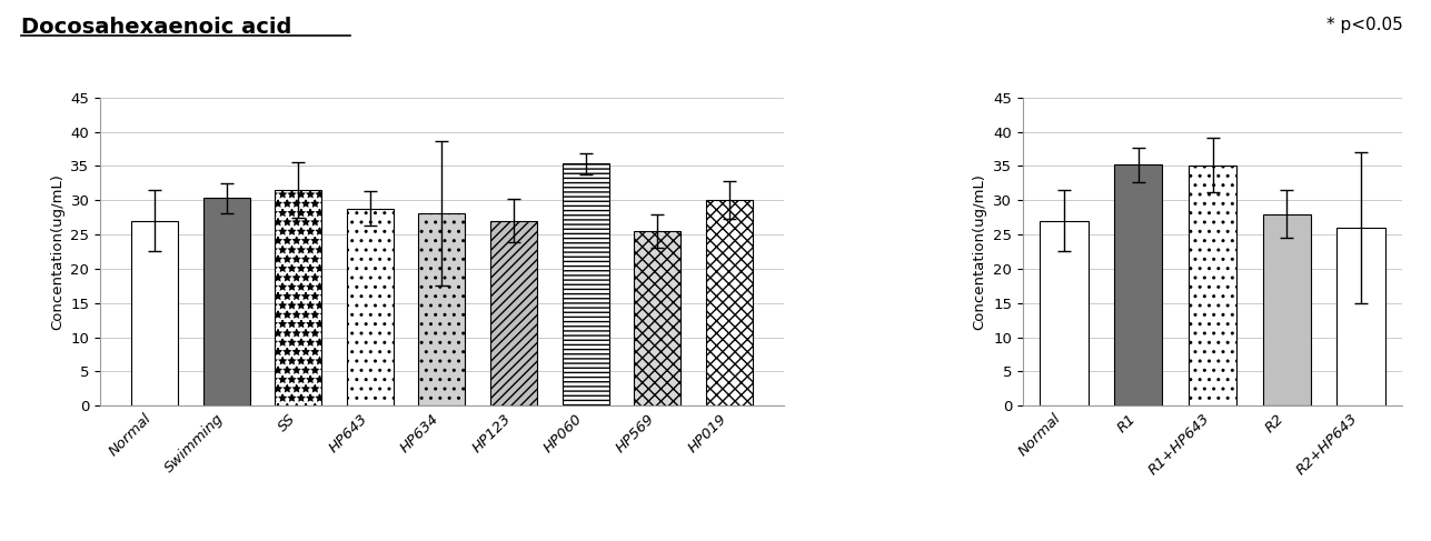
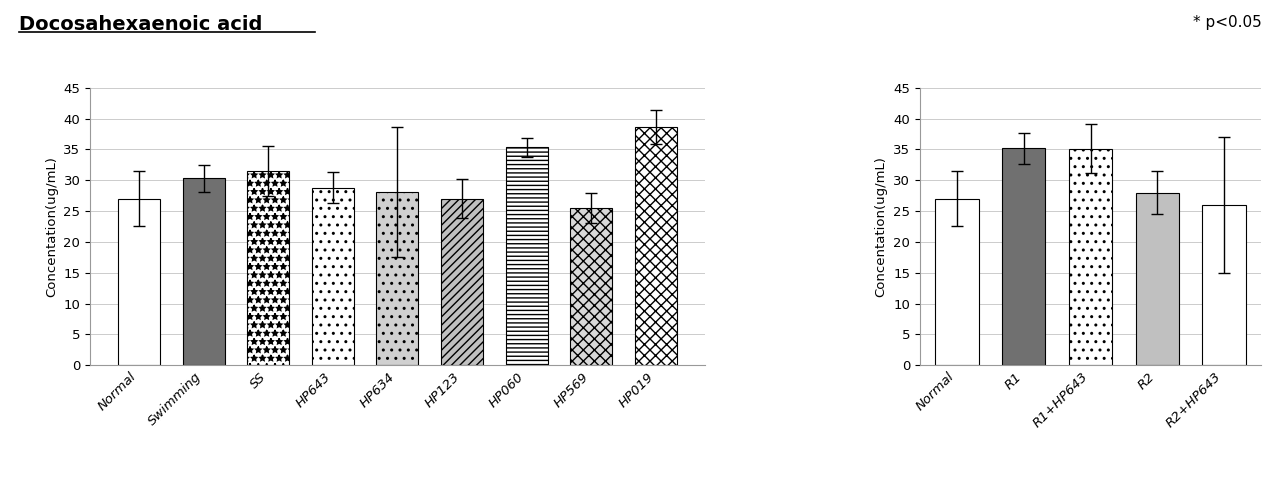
HP019: 30.0 -> 38.6
